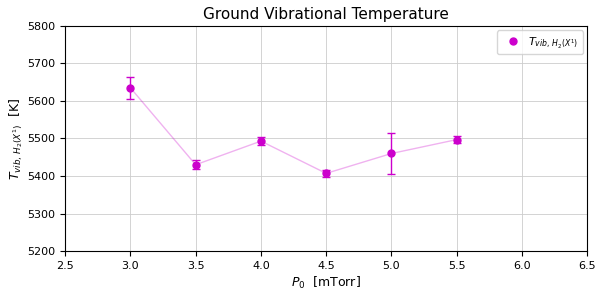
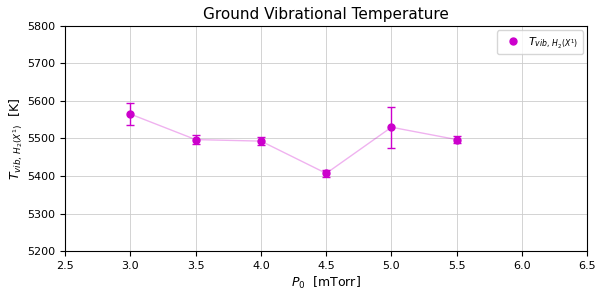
3.0: 5635 -> 5565
3.5: 5430 -> 5497
5.0: 5460 -> 5530
